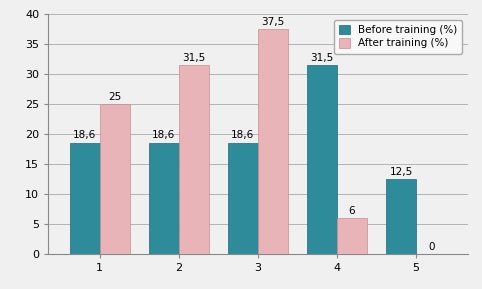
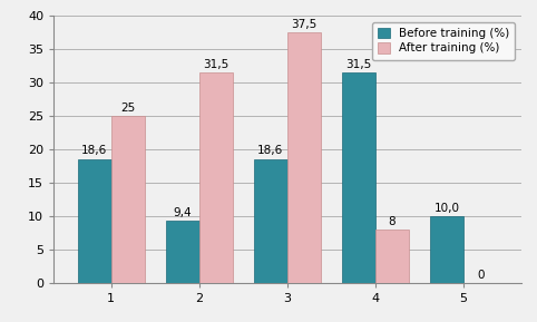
Before training (%)/2: 18,6 -> 9,4
After training (%)/4: 6 -> 8
Before training (%)/5: 12,5 -> 10,0
